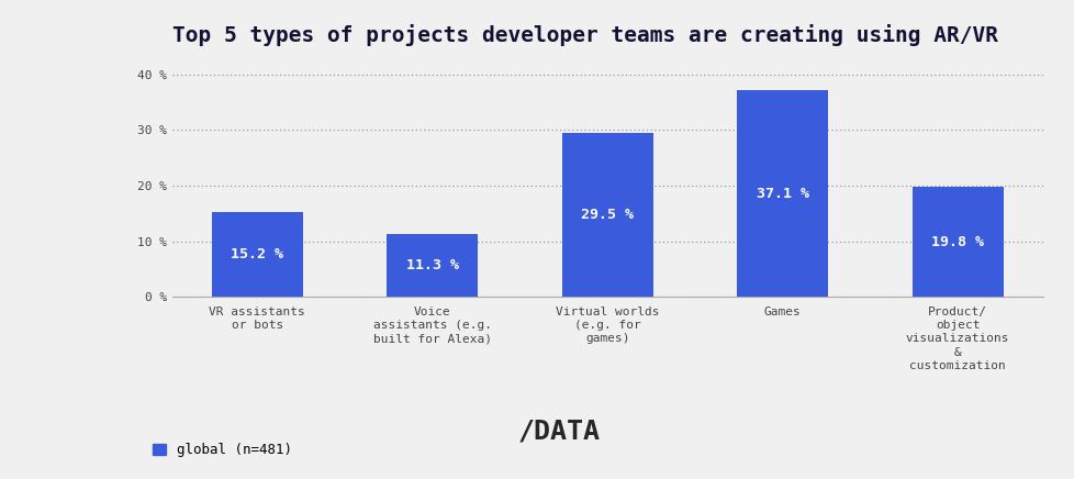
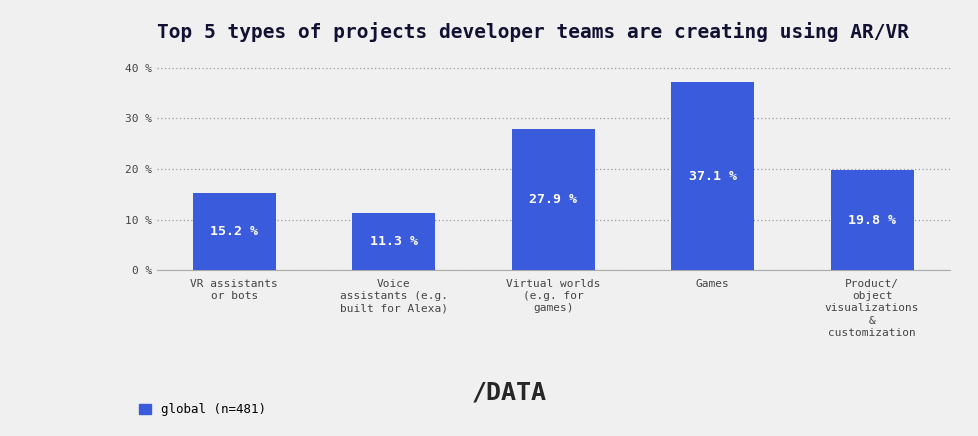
Virtual worlds (e.g. for games): 29.5 -> 27.9
